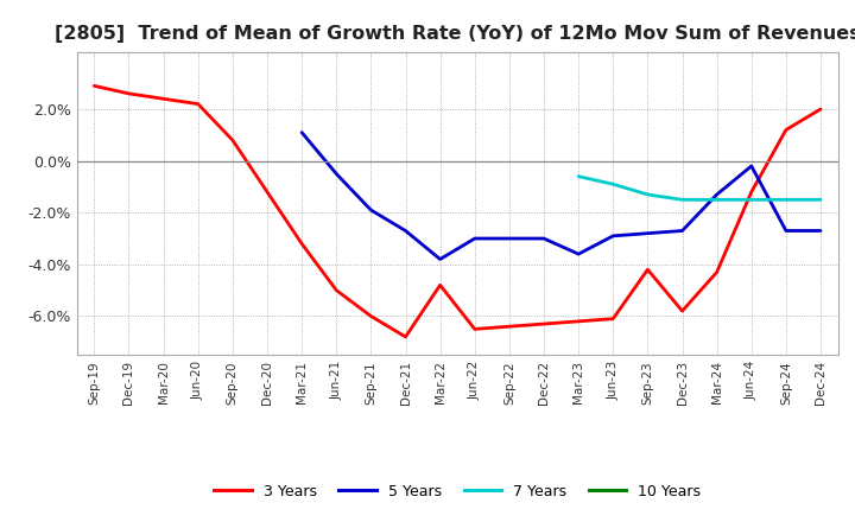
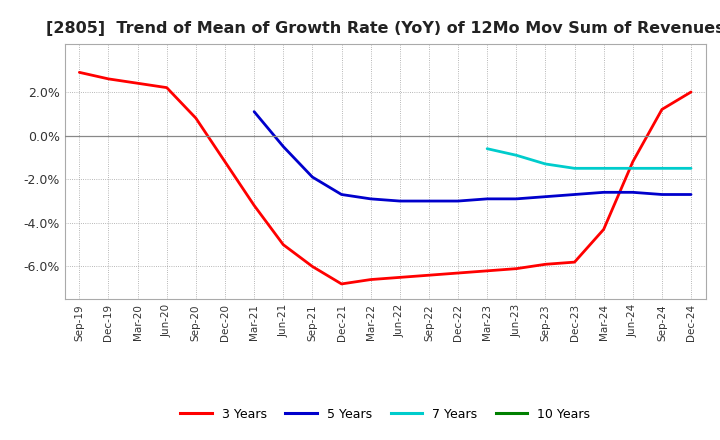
3 Years/Mar-22: -4.8% -> -6.6%
5 Years/Mar-22: -3.8% -> -2.9%
5 Years/Mar-23: -3.6% -> -2.9%
3 Years/Sep-23: -4.2% -> -5.9%
5 Years/Mar-24: -1.3% -> -2.6%
5 Years/Jun-24: -0.2% -> -2.6%
